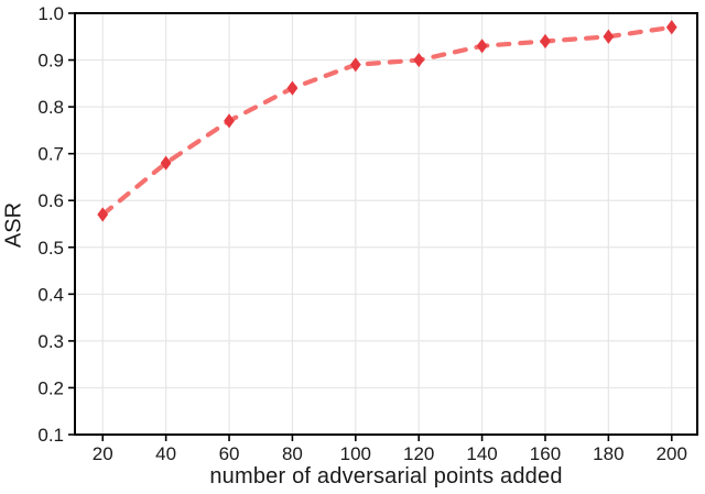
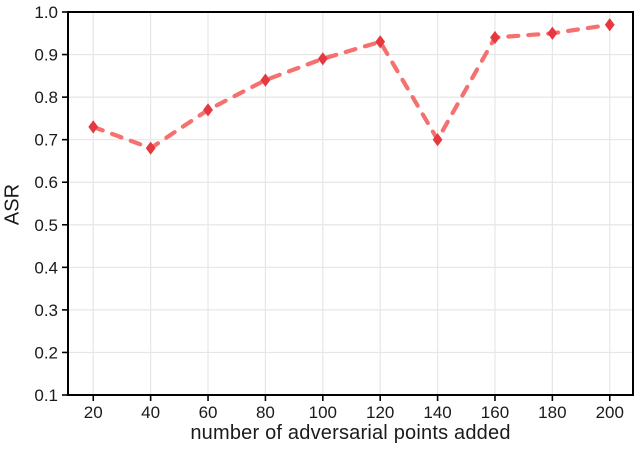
20: 0.57 -> 0.73
120: 0.90 -> 0.93
140: 0.93 -> 0.70
